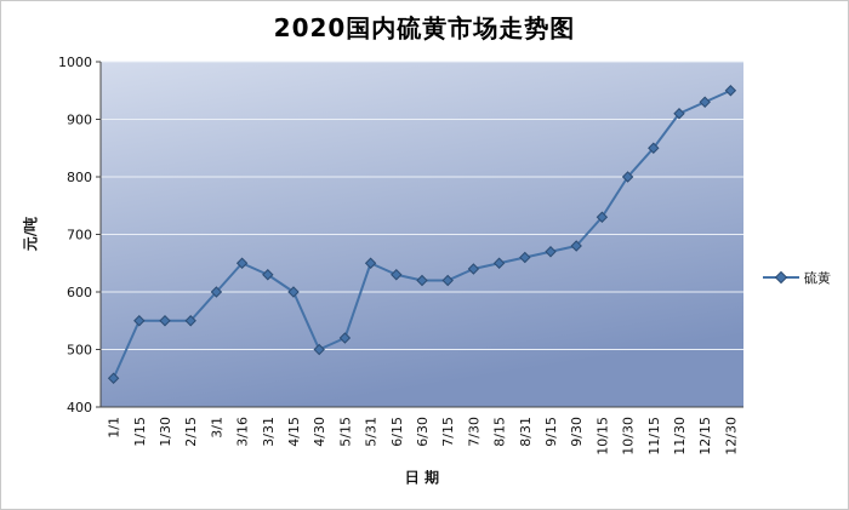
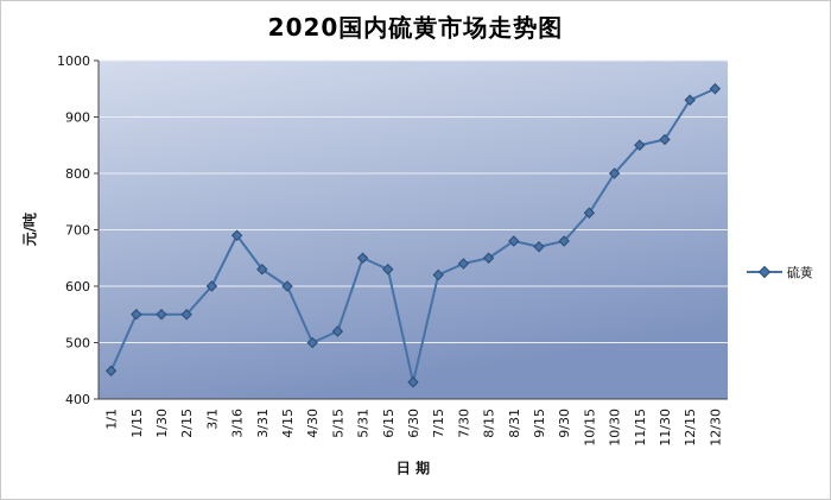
3/16: 650 -> 690
6/30: 620 -> 430
8/31: 660 -> 680
11/30: 910 -> 860
